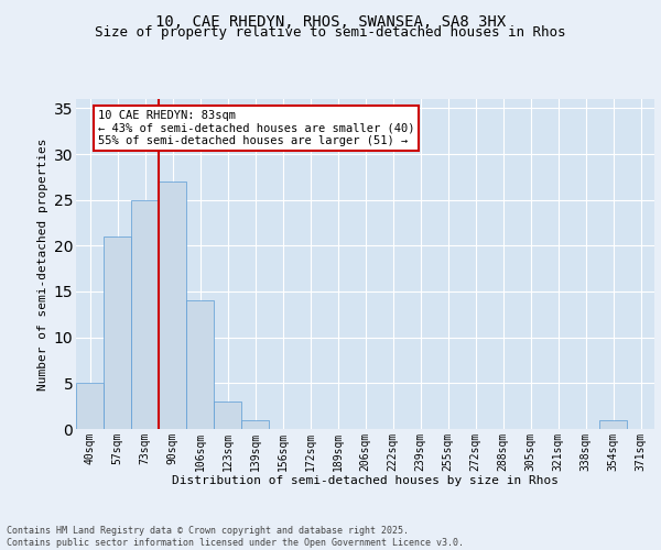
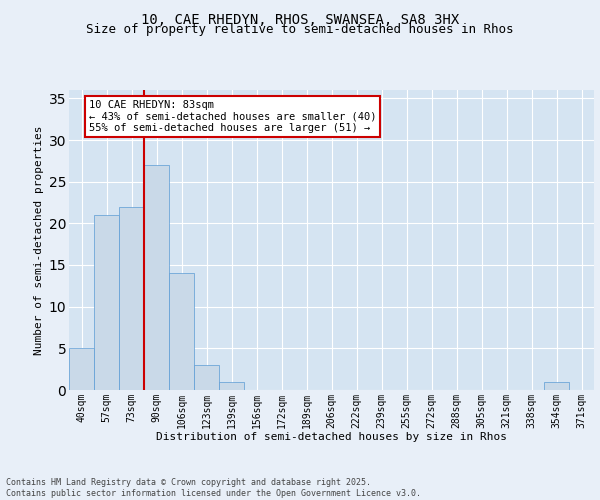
73sqm: 25 -> 22
